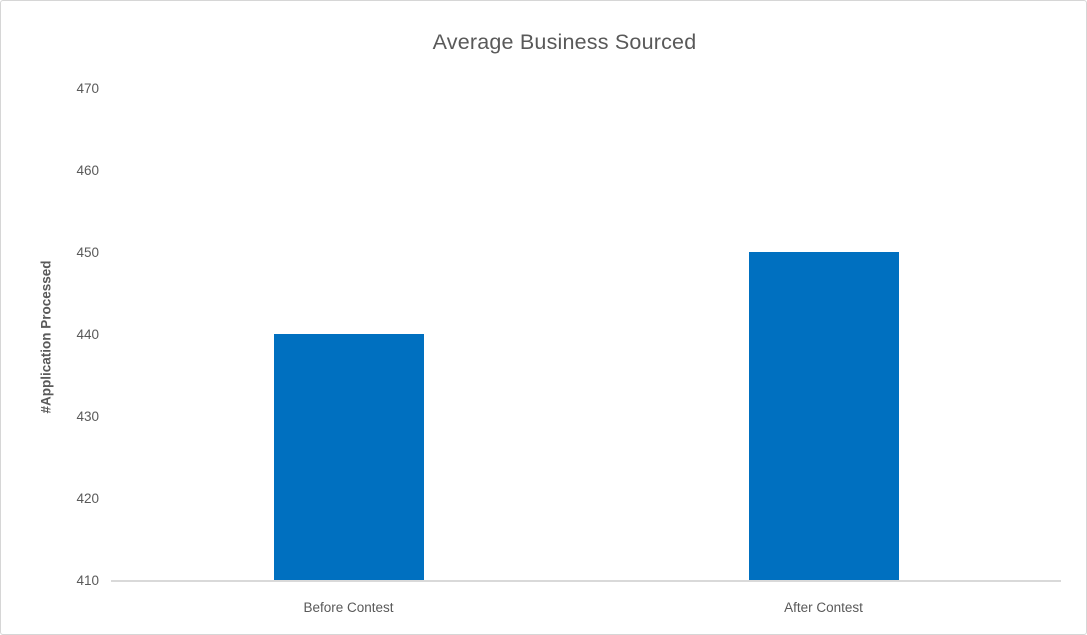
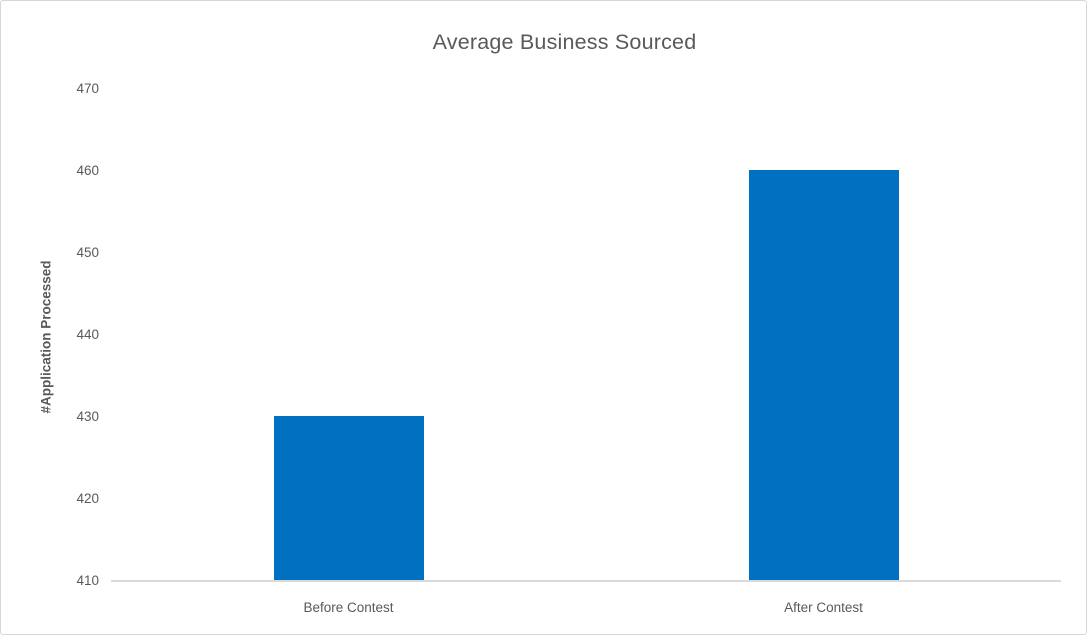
Before Contest: 440 -> 430
After Contest: 450 -> 460
